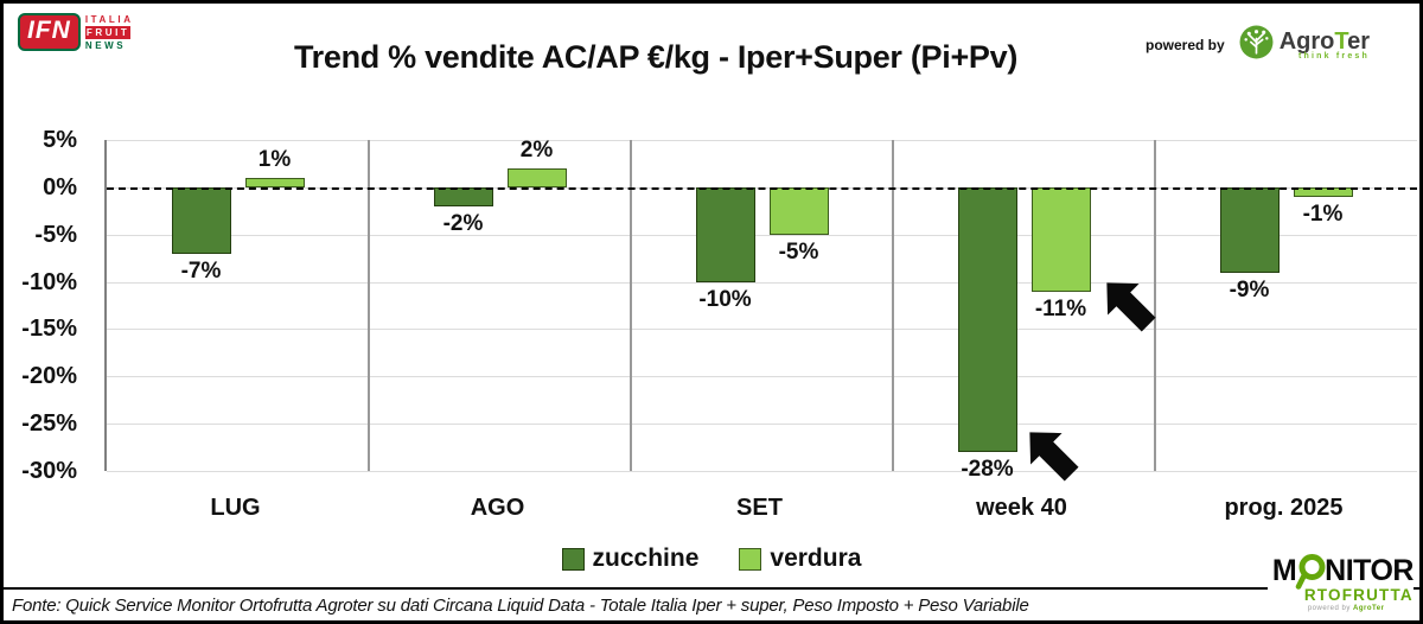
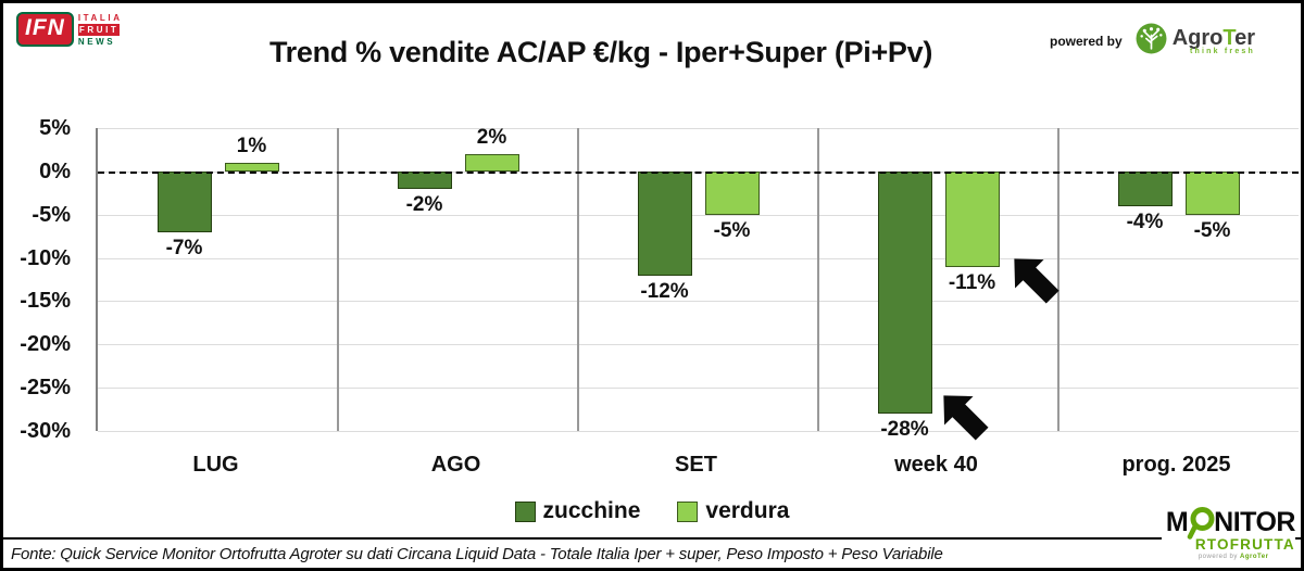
zucchine/SET: -10% -> -12%
zucchine/prog. 2025: -9% -> -4%
verdura/prog. 2025: -1% -> -5%
